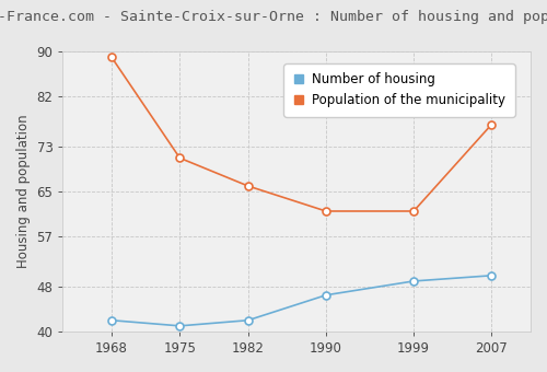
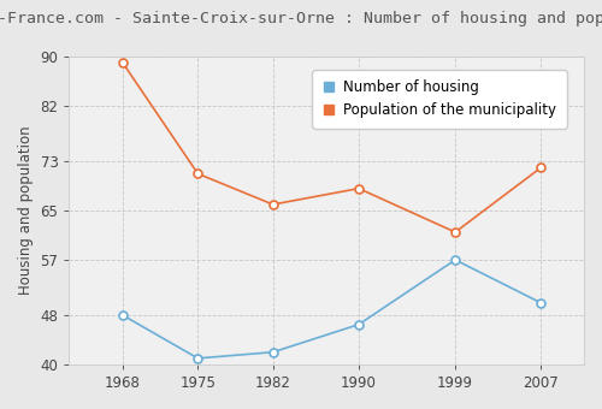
Number of housing/1968: 42.0 -> 48.0
Population of the municipality/1990: 61.5 -> 68.6
Number of housing/1999: 49.0 -> 57.0
Population of the municipality/2007: 77.0 -> 72.0
